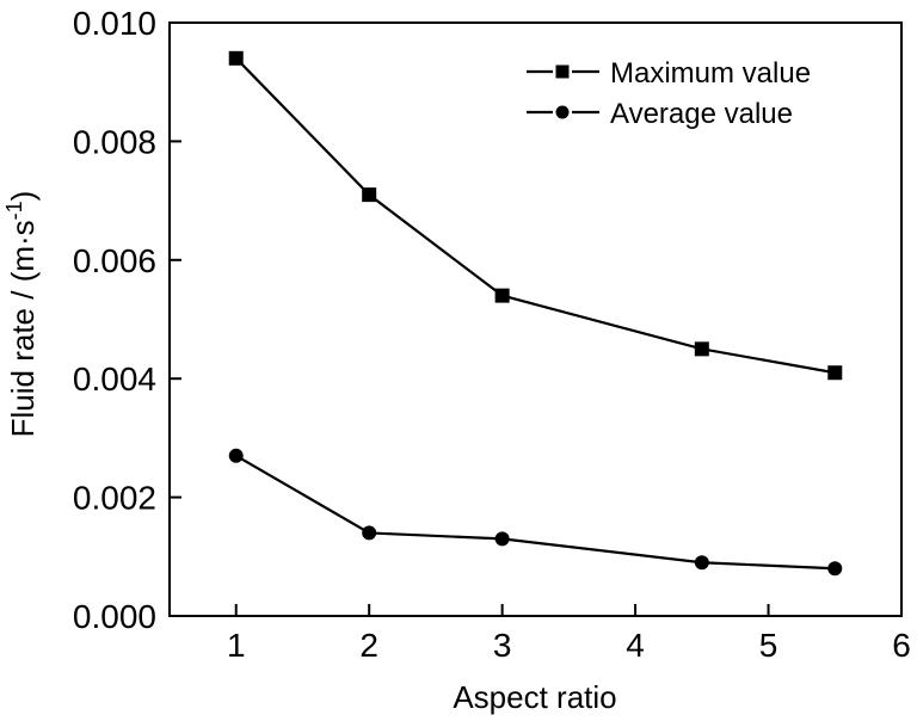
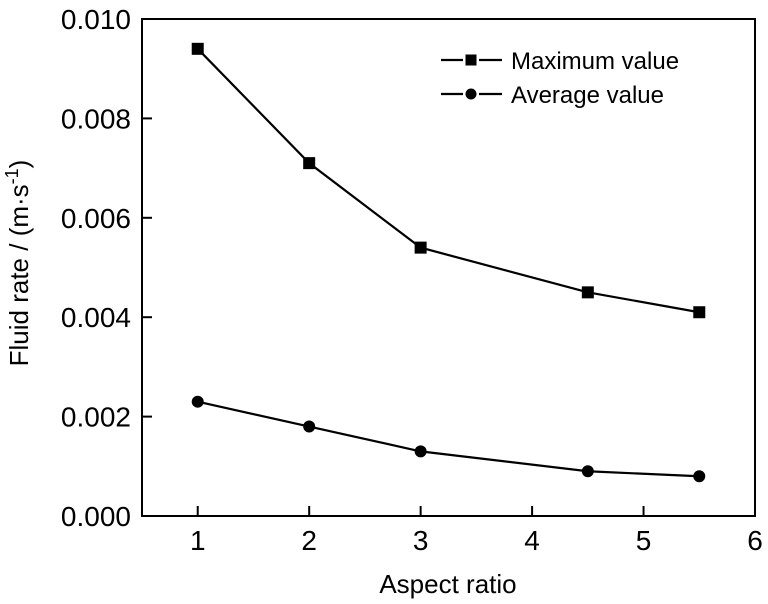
Average value/1: 0.0027 -> 0.0023
Average value/2: 0.0014 -> 0.0018
